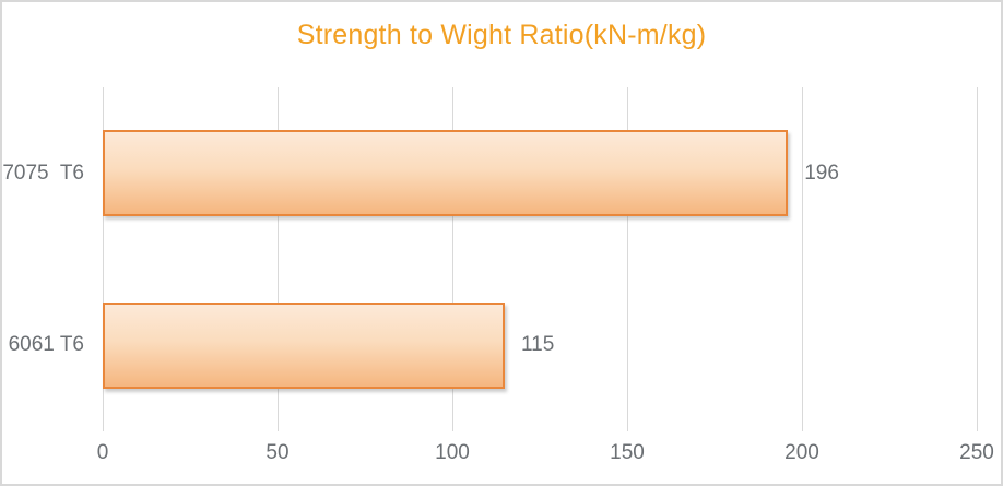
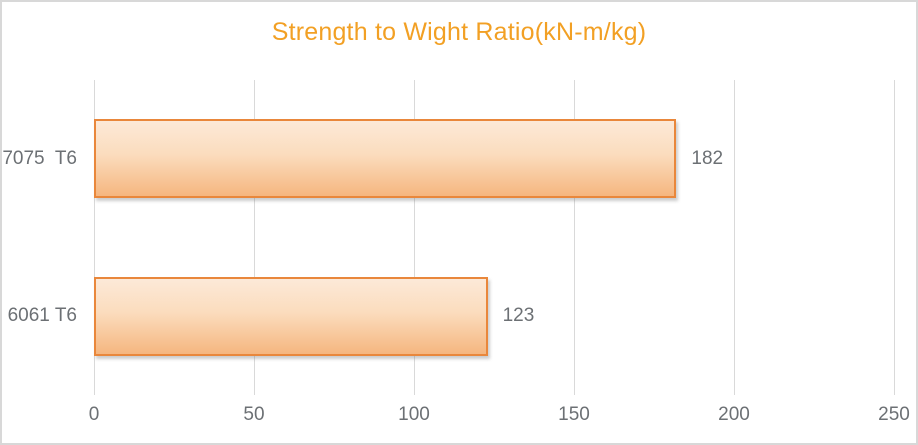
7075 T6: 196 -> 182
6061 T6: 115 -> 123
